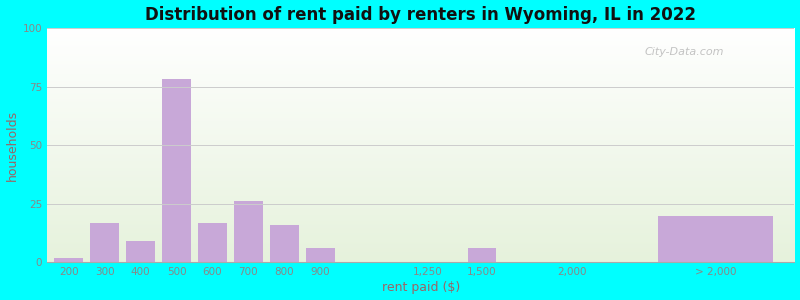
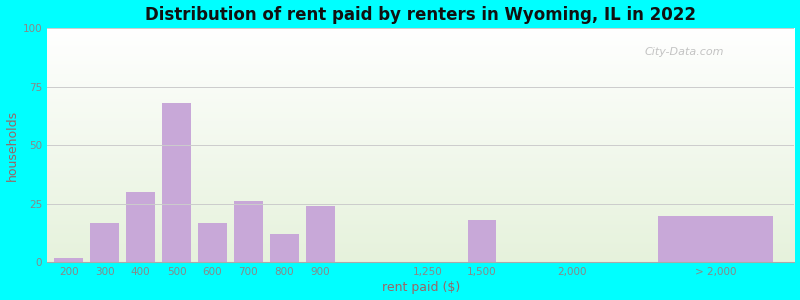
400: 9 -> 30
500: 78 -> 68
800: 16 -> 12
900: 6 -> 24
1,500: 6 -> 18
